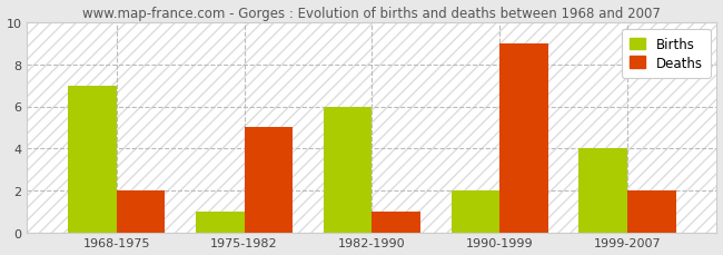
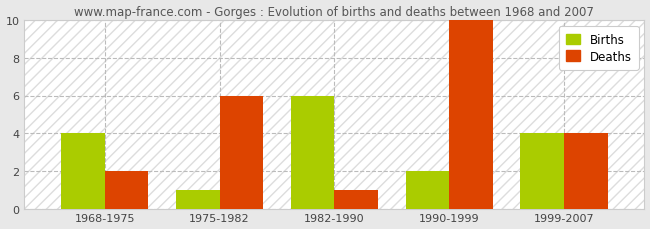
Births/1968-1975: 7 -> 4
Deaths/1975-1982: 5 -> 6
Deaths/1990-1999: 9 -> 10
Deaths/1999-2007: 2 -> 4
